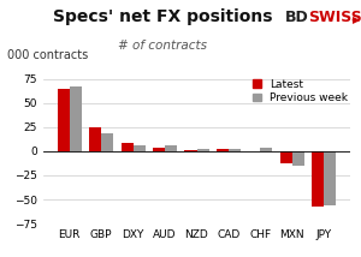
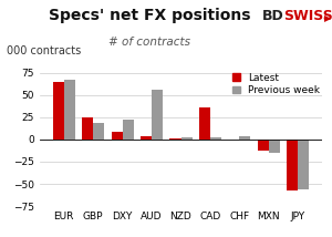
Previous week/DXY: 6 -> 22
Previous week/AUD: 6 -> 56
Latest/CAD: 2 -> 36
